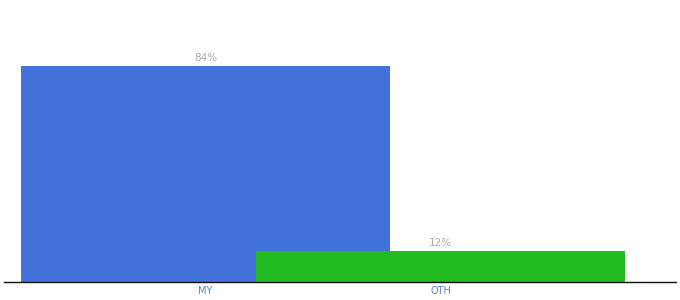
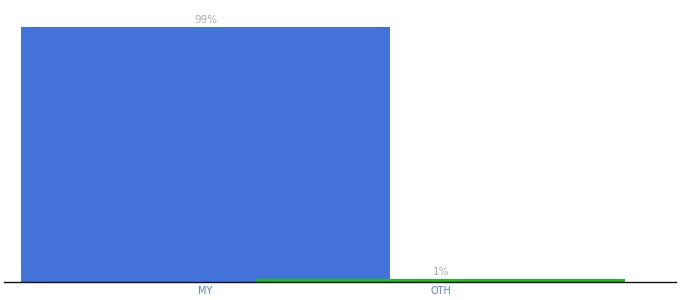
MY: 84% -> 99%
OTH: 12% -> 1%
